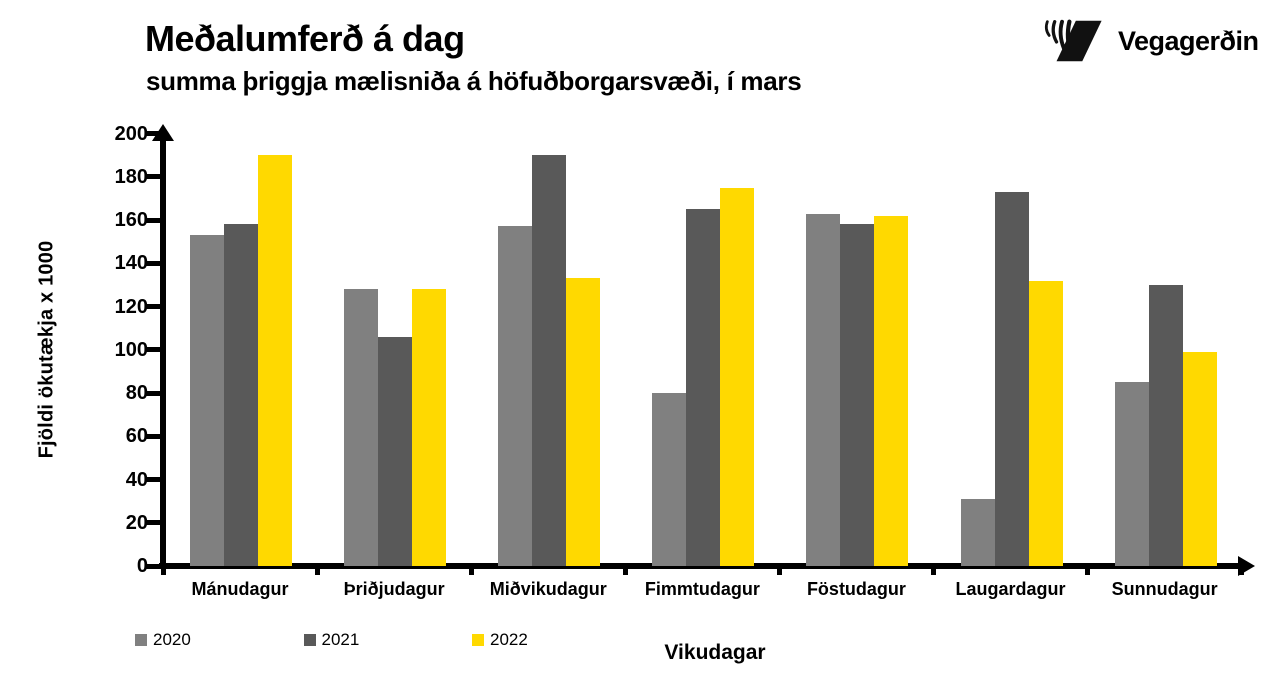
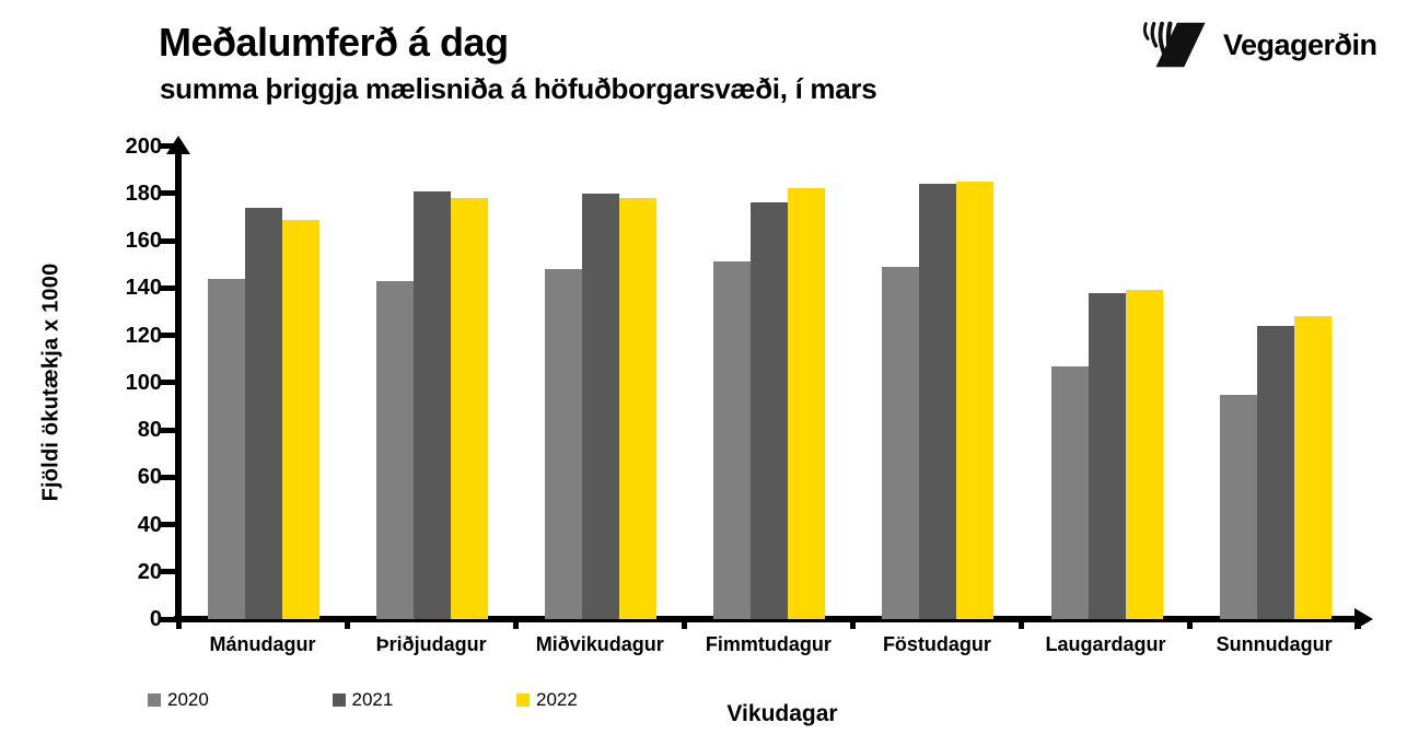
2020/Mánudagur: 153 -> 144
2021/Mánudagur: 158 -> 174
2022/Mánudagur: 190 -> 169
2020/Þriðjudagur: 128 -> 143
2021/Þriðjudagur: 106 -> 181
2022/Þriðjudagur: 128 -> 178
2020/Miðvikudagur: 157 -> 148
2021/Miðvikudagur: 190 -> 180
2022/Miðvikudagur: 133 -> 178
2020/Fimmtudagur: 80 -> 151
2021/Fimmtudagur: 165 -> 176
2022/Fimmtudagur: 175 -> 182
2020/Föstudagur: 163 -> 149
2021/Föstudagur: 158 -> 184
2022/Föstudagur: 162 -> 185
2020/Laugardagur: 31 -> 107
2021/Laugardagur: 173 -> 138
2022/Laugardagur: 132 -> 139
2020/Sunnudagur: 85 -> 95
2021/Sunnudagur: 130 -> 124
2022/Sunnudagur: 99 -> 128
